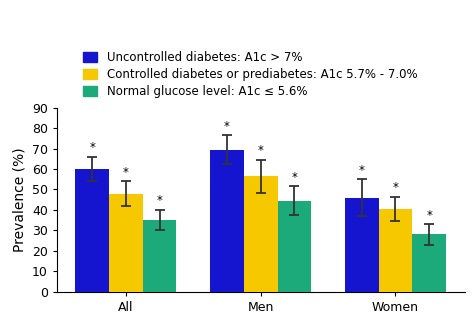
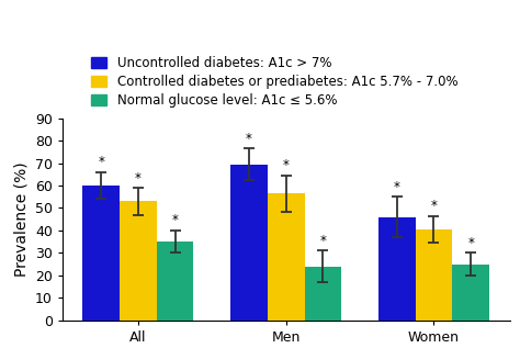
Controlled diabetes or prediabetes: A1c 5.7% - 7.0%/All: 48.0 -> 53.0
Normal glucose level: A1c ≤ 5.6%/Men: 44.5 -> 24.0
Normal glucose level: A1c ≤ 5.6%/Women: 28.0 -> 25.0
